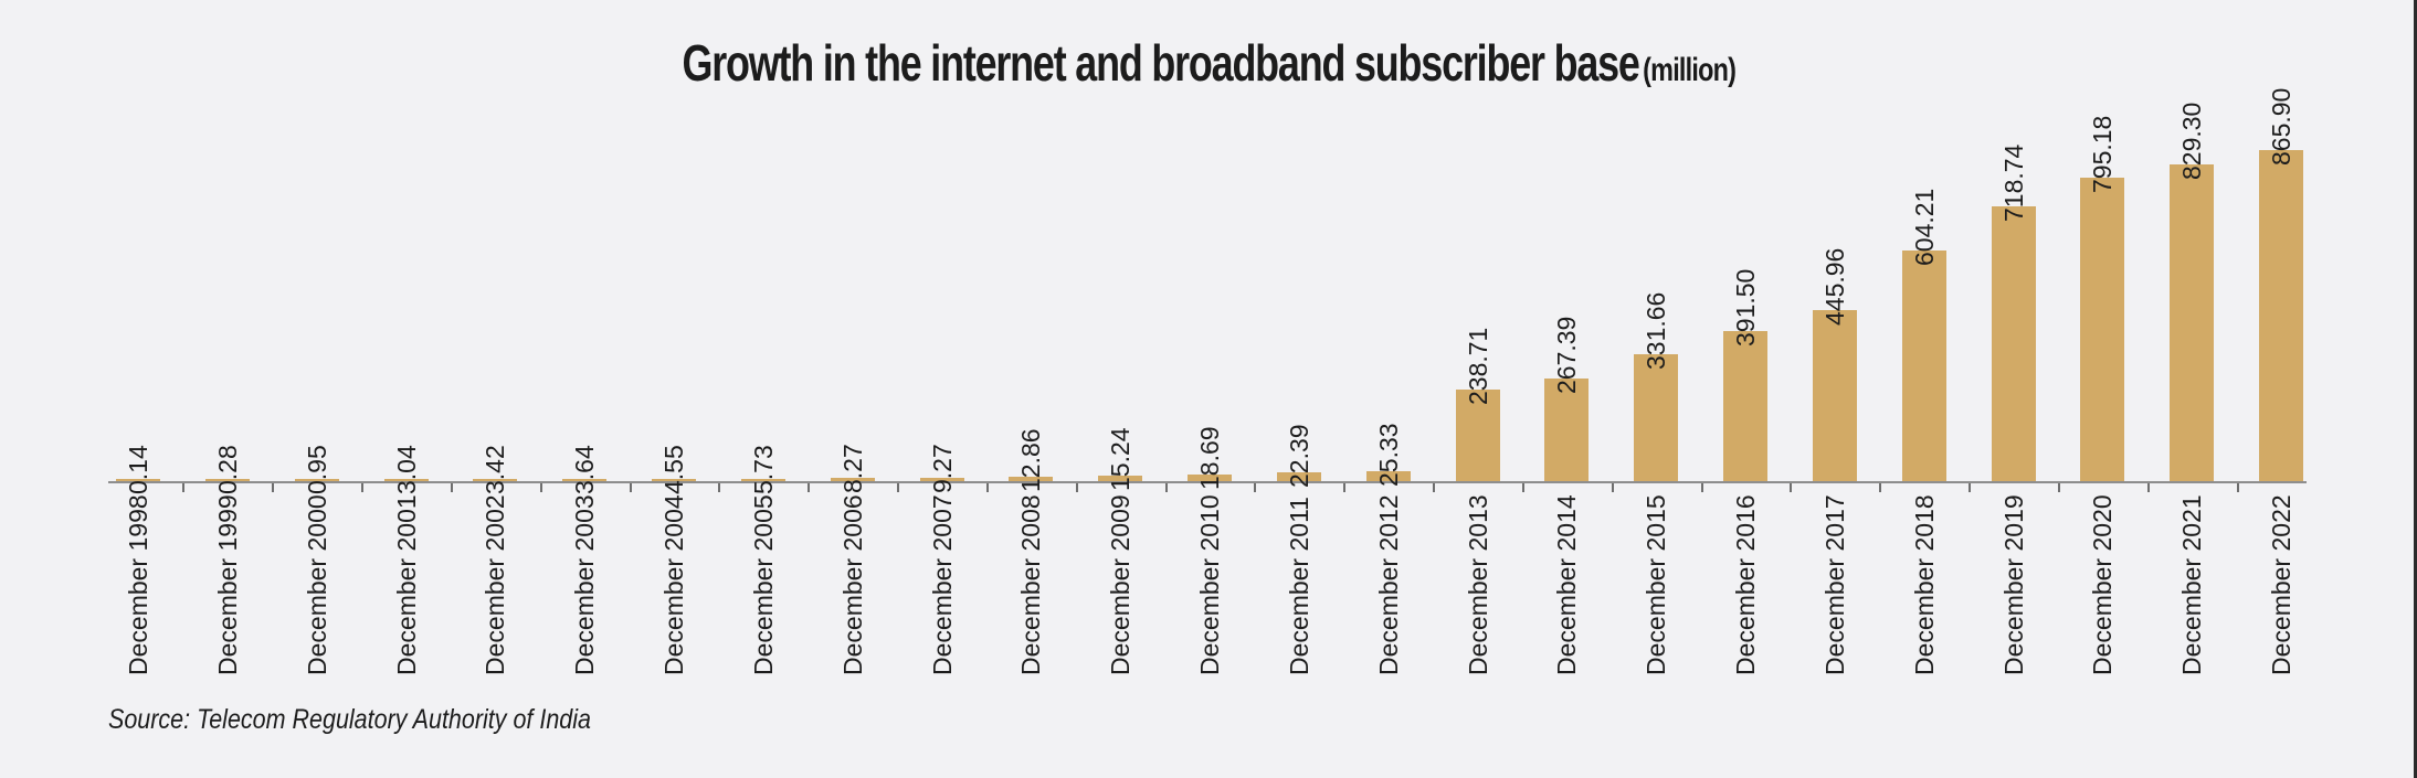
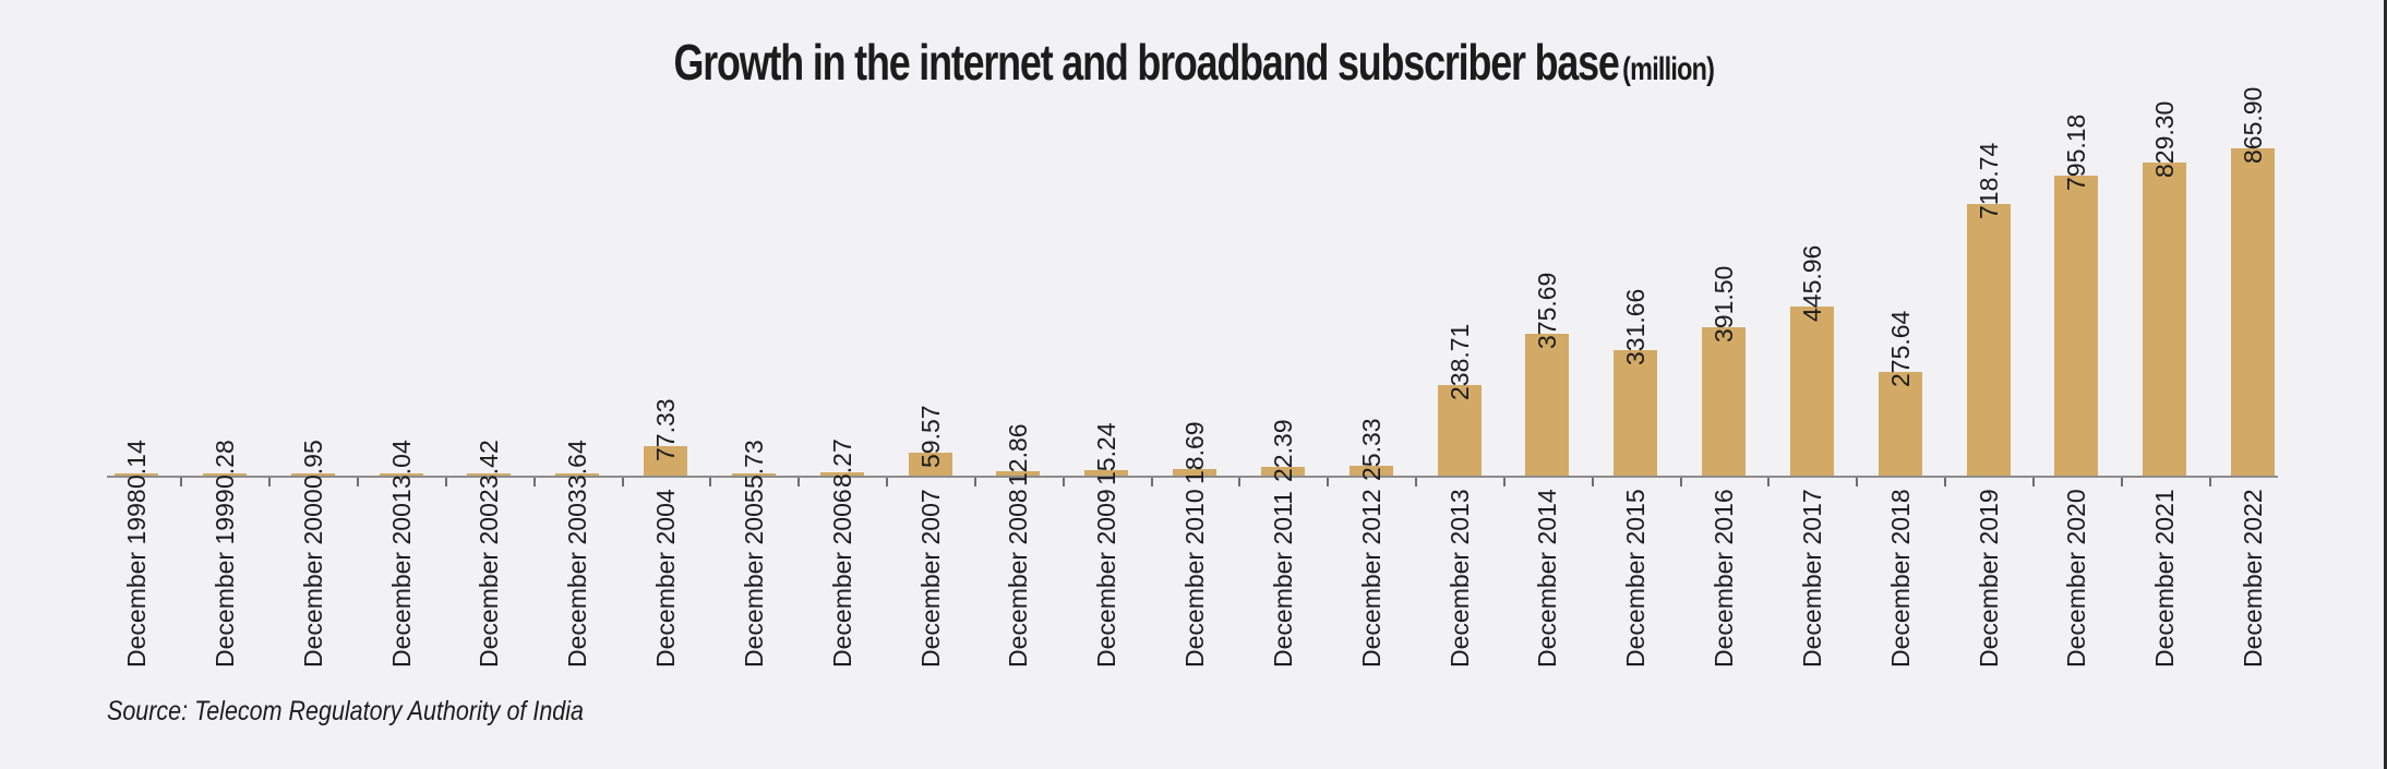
December 2004: 4.55 -> 77.33
December 2007: 9.27 -> 59.57
December 2014: 267.39 -> 375.69
December 2018: 604.21 -> 275.64
